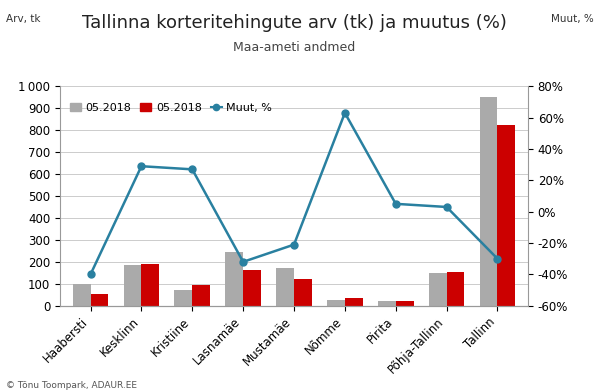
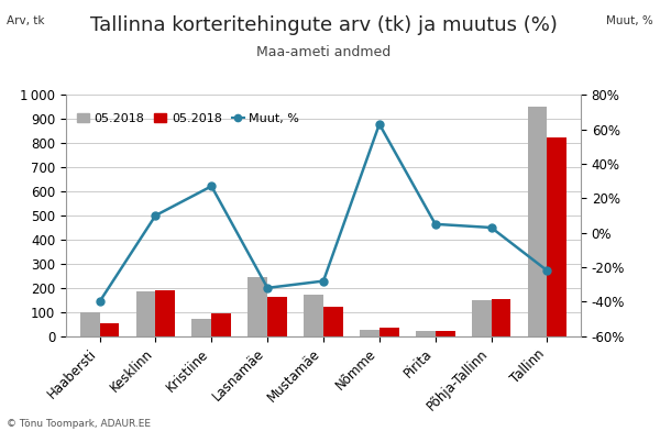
Muut, %/Kesklinn: 29% -> 10%
Muut, %/Mustamäe: -21% -> -28%
Muut, %/Tallinn: -30% -> -22%
